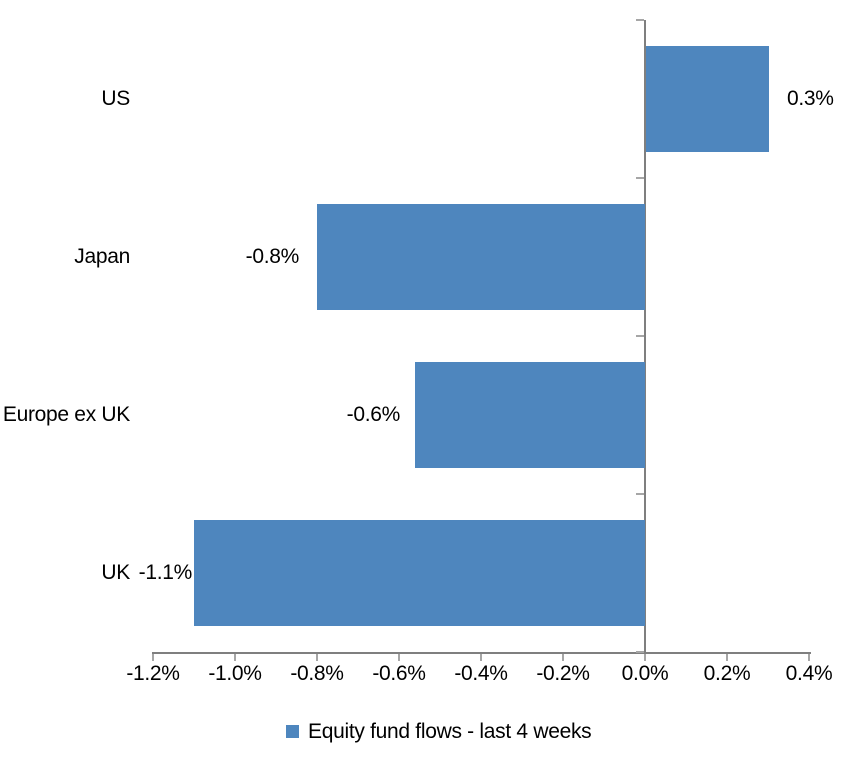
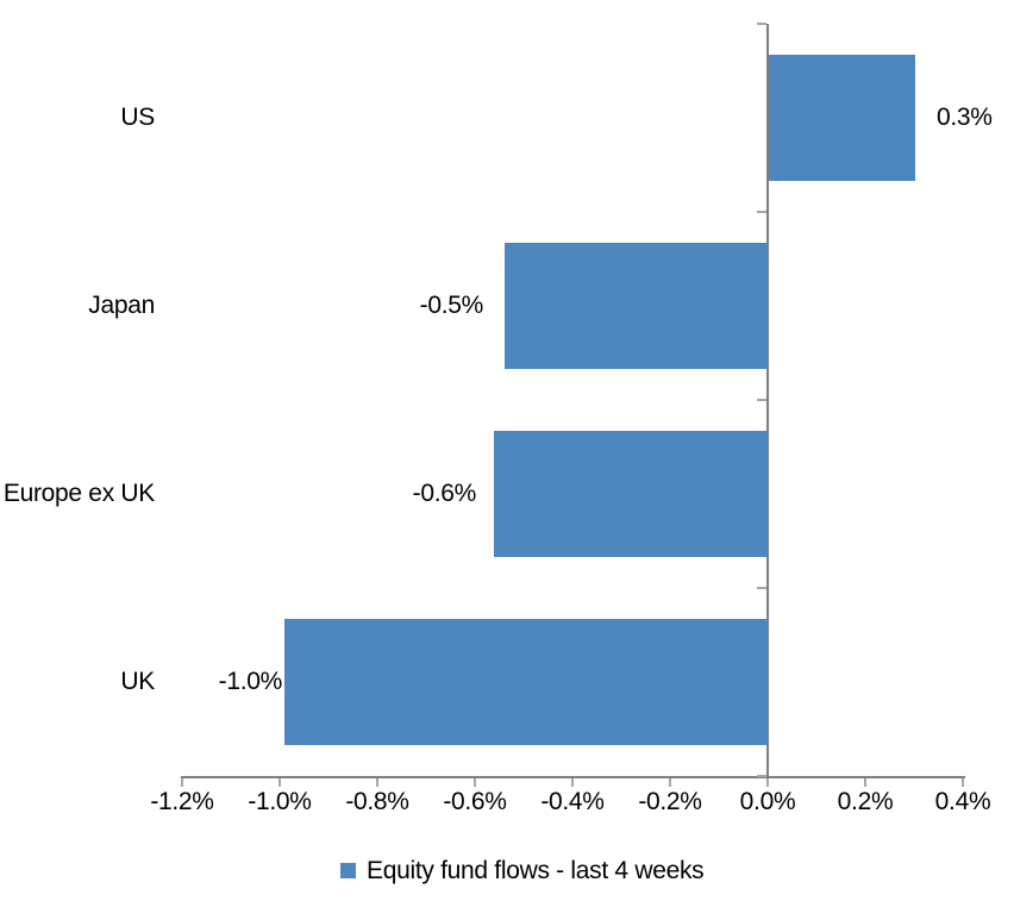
Japan: -0.8% -> -0.5%
UK: -1.1% -> -1.0%
